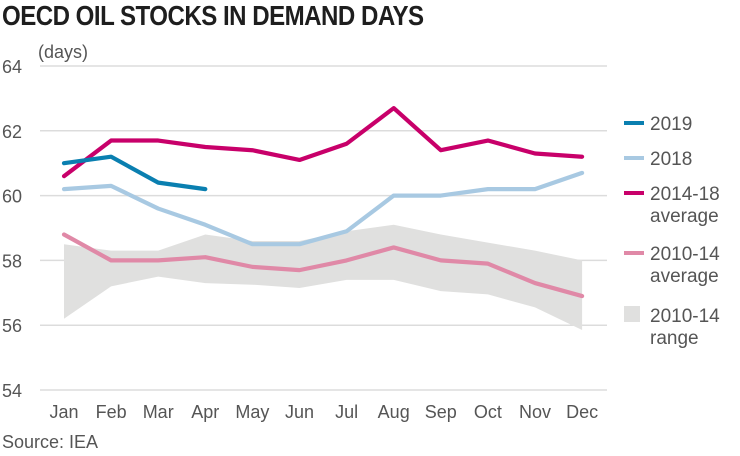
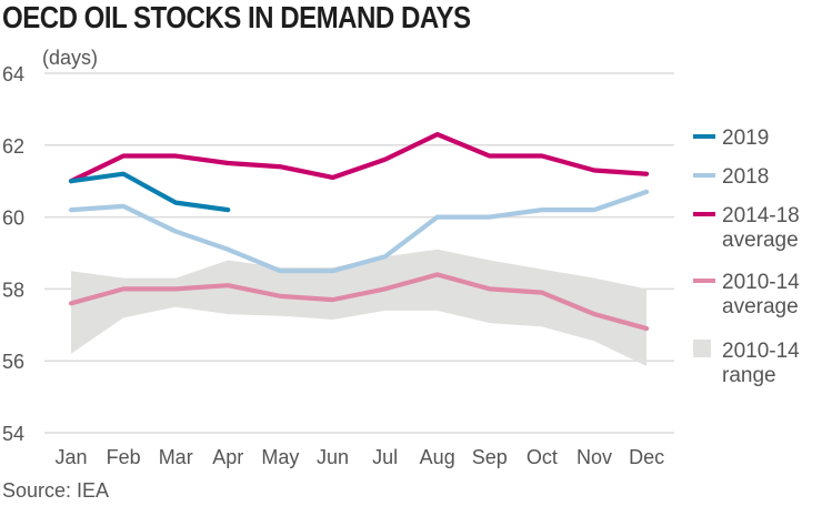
2010-14 average/Jan: 58.8 -> 57.6
2014-18 average/Jan: 60.6 -> 61.0
2014-18 average/Aug: 62.7 -> 62.3
2014-18 average/Sep: 61.4 -> 61.7
